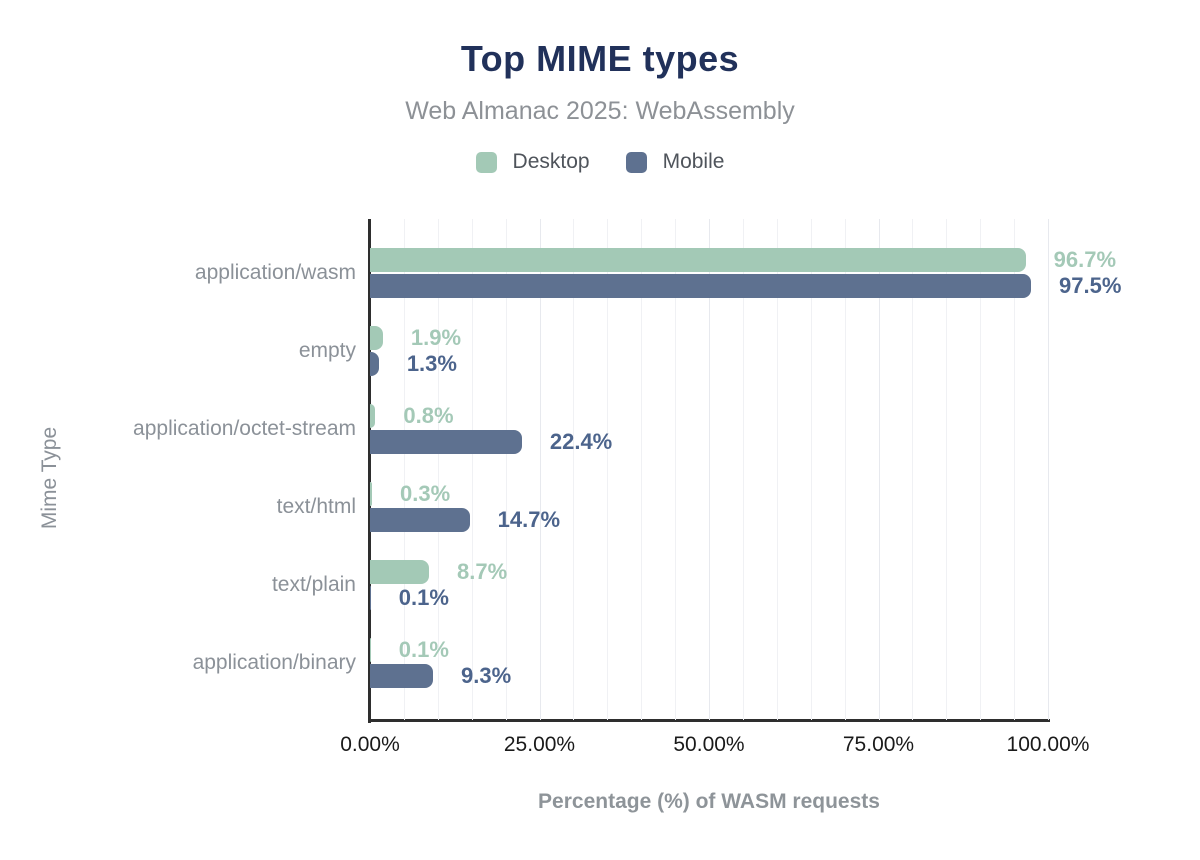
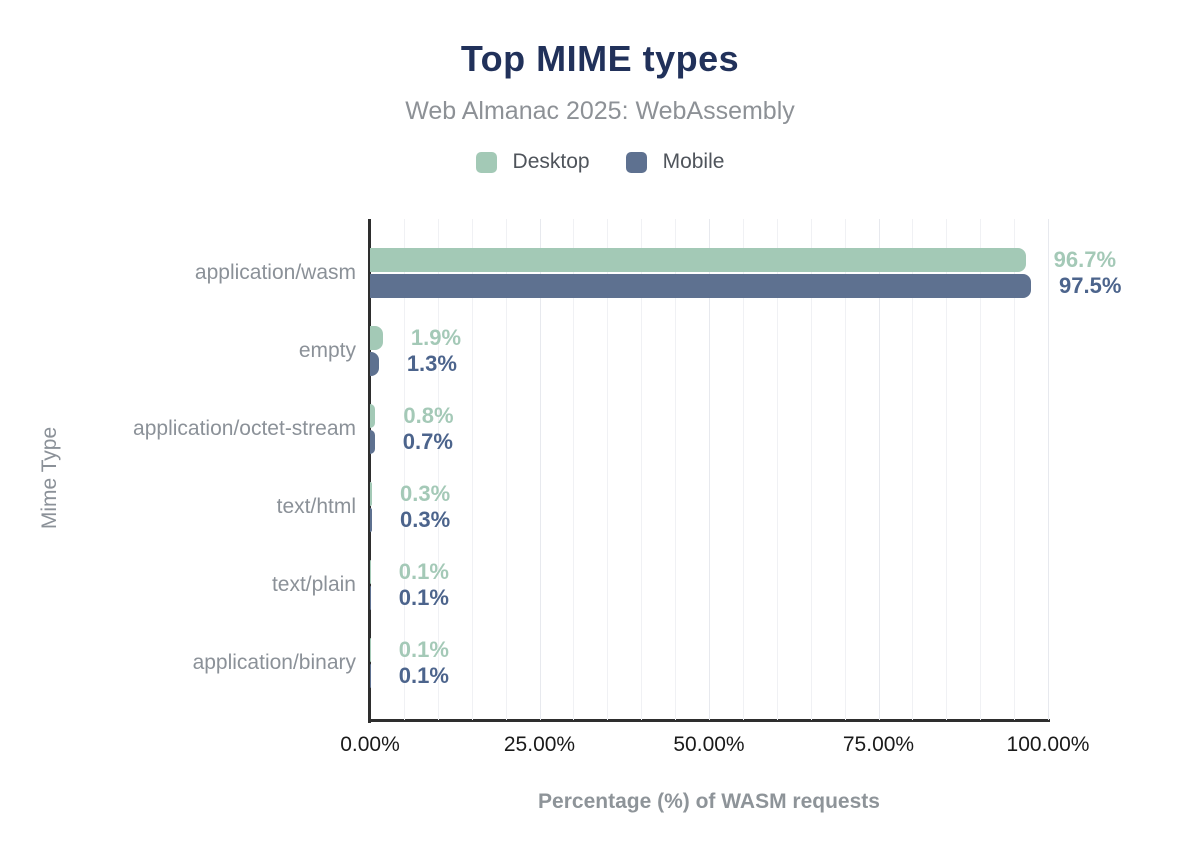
Mobile/application/octet-stream: 22.4% -> 0.7%
Mobile/text/html: 14.7% -> 0.3%
Desktop/text/plain: 8.7% -> 0.1%
Mobile/application/binary: 9.3% -> 0.1%
